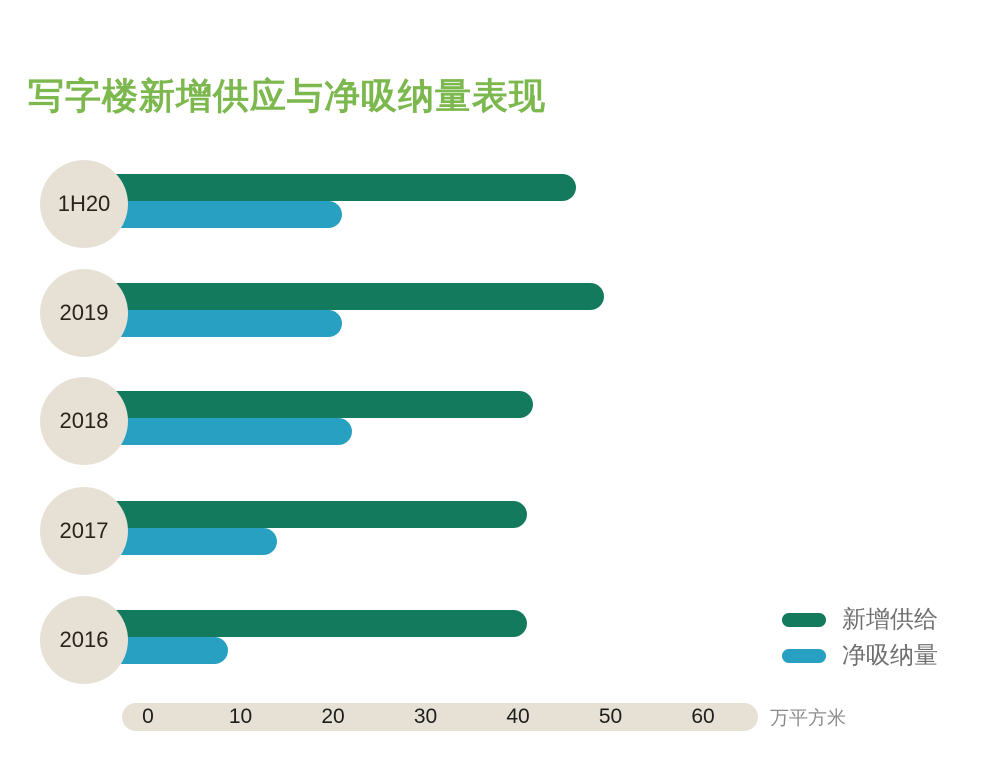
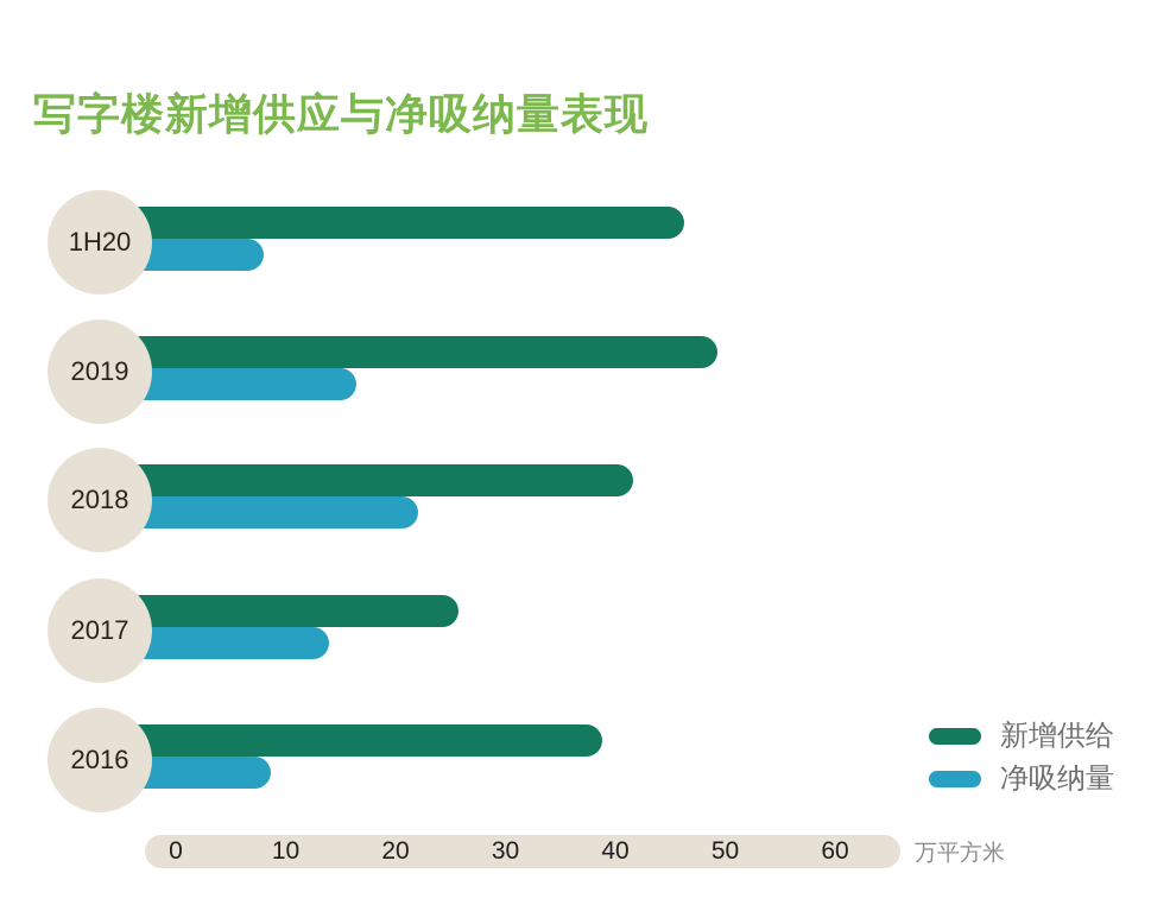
净吸纳量/1H20: 21 -> 8
净吸纳量/2019: 21 -> 16
新增供给/2017: 41 -> 26
新增供给/2016: 41 -> 39
